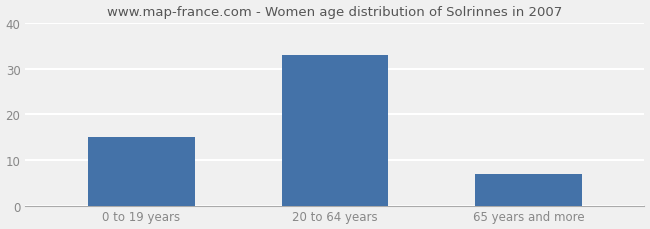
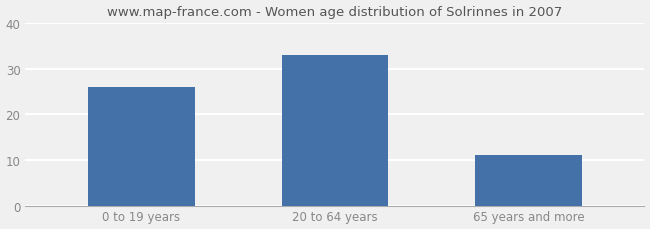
0 to 19 years: 15 -> 26
65 years and more: 7 -> 11
